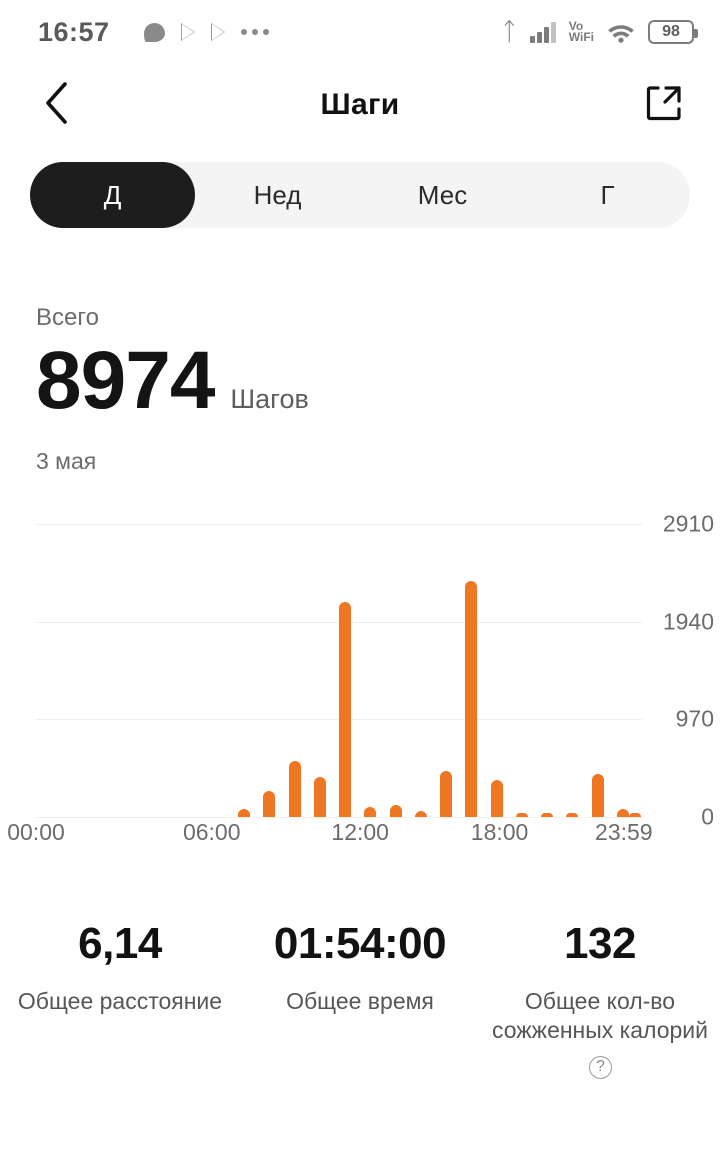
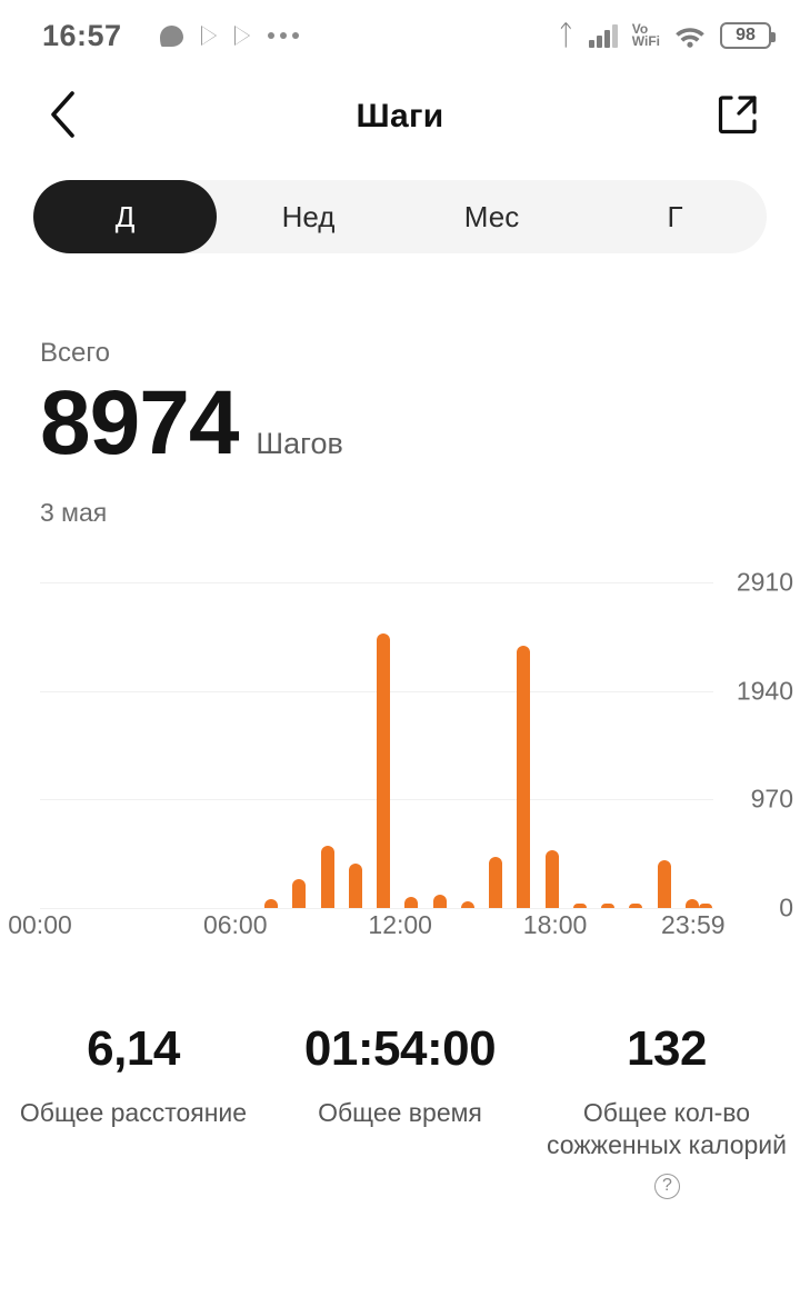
12:00: 2140 -> 2450
18:00: 370 -> 520
